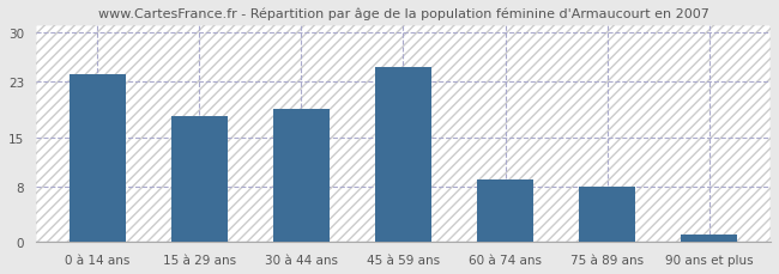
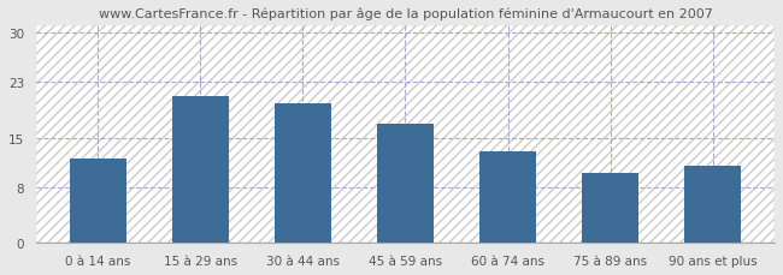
0 à 14 ans: 24 -> 12
15 à 29 ans: 18 -> 21
30 à 44 ans: 19 -> 20
45 à 59 ans: 25 -> 17
60 à 74 ans: 9 -> 13
75 à 89 ans: 8 -> 10
90 ans et plus: 1 -> 11
